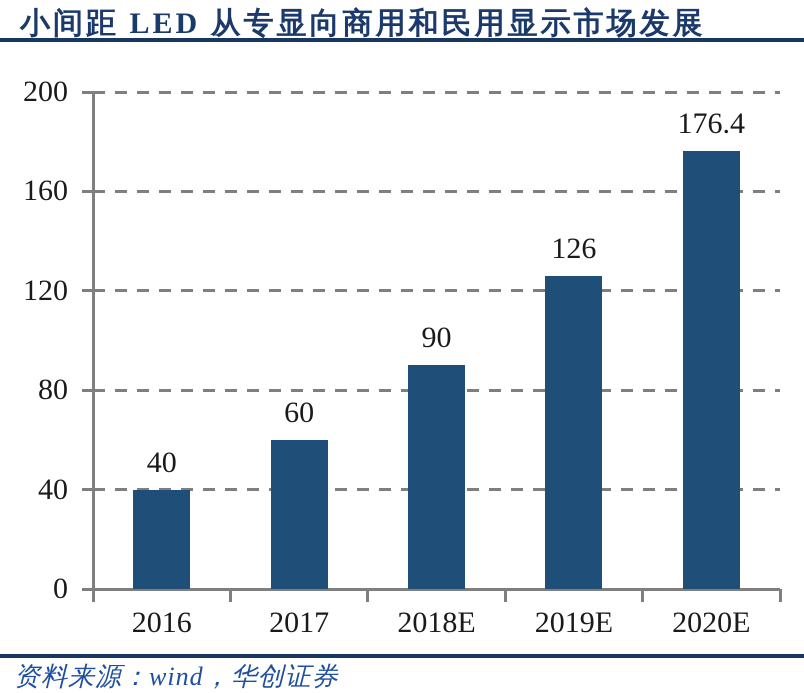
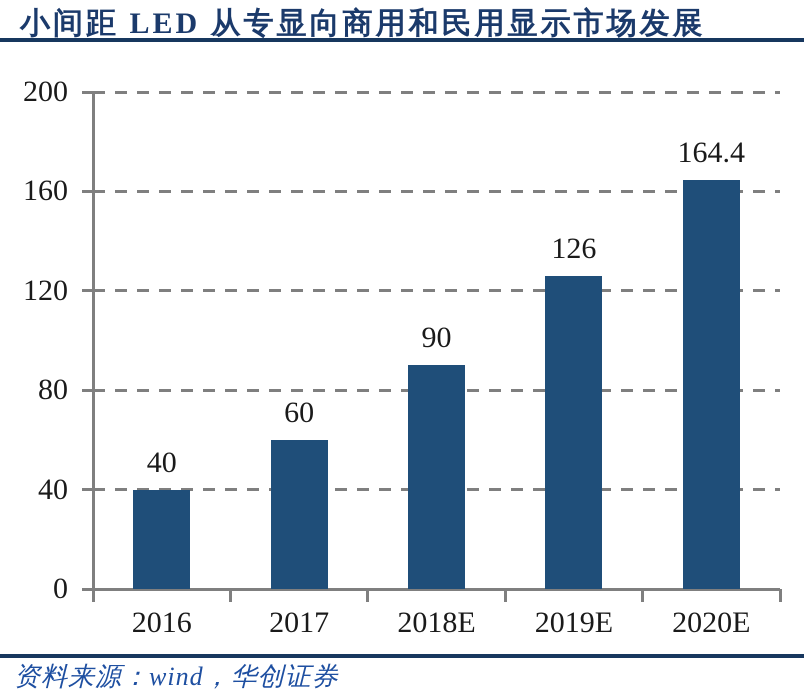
2020E: 176.4 -> 164.4
